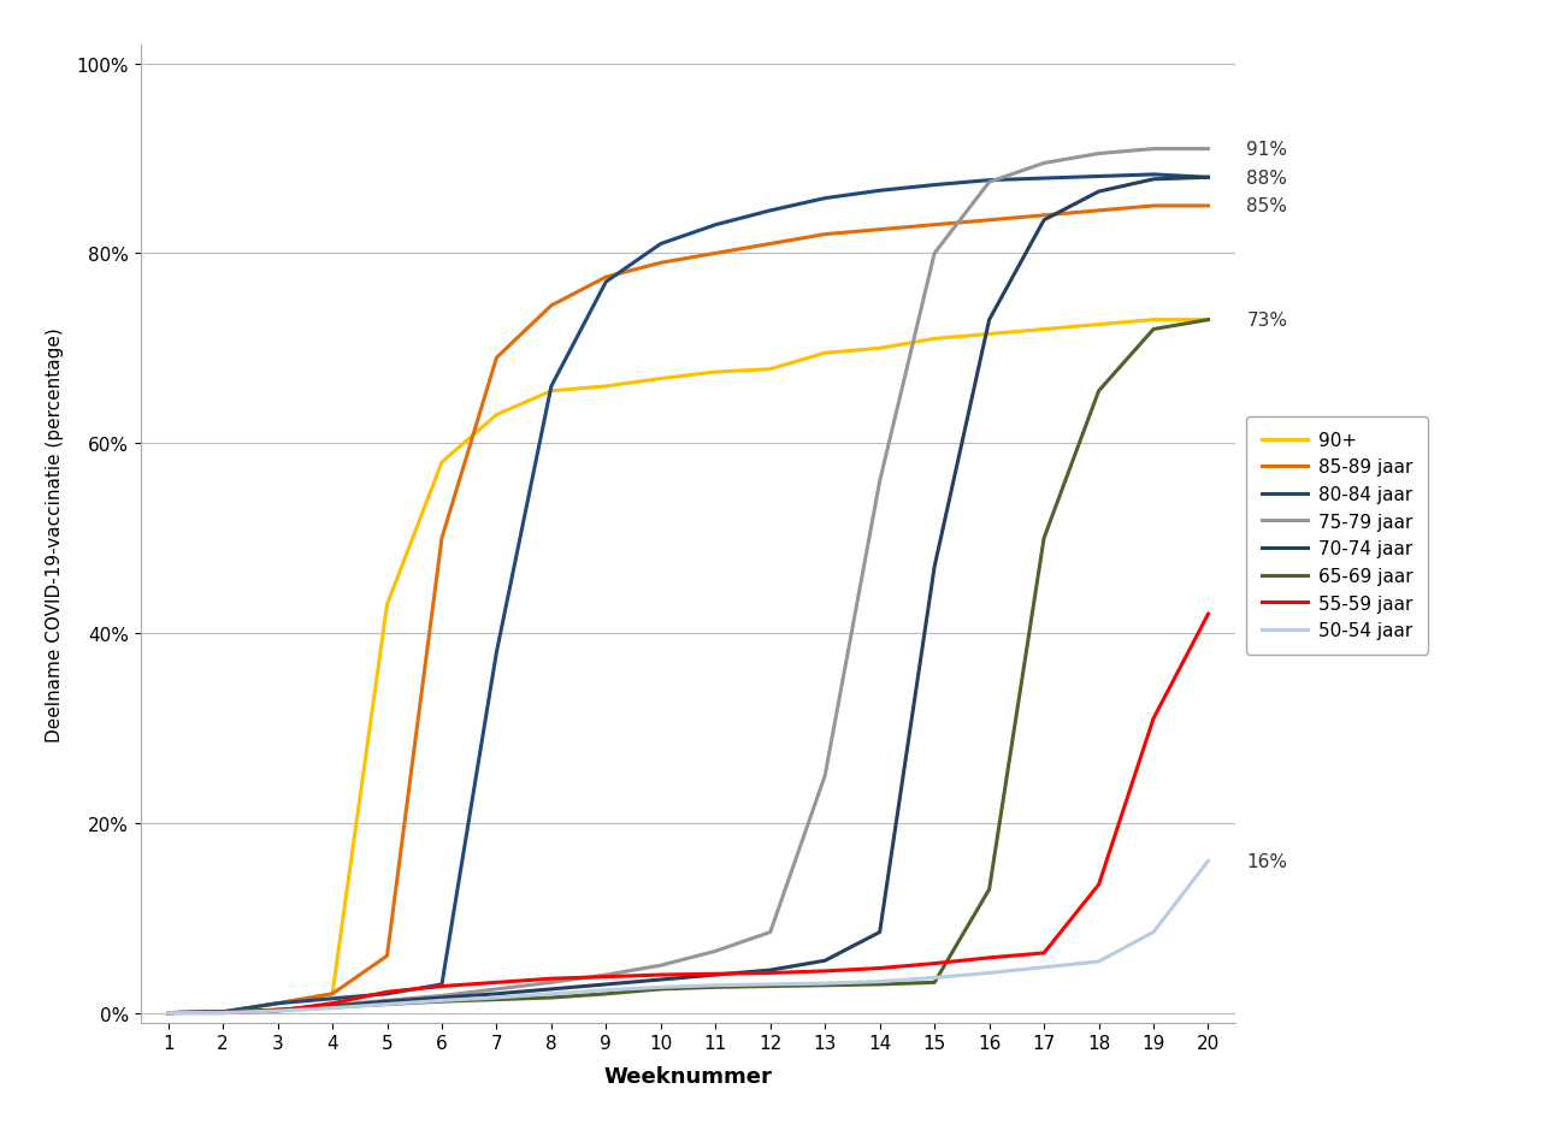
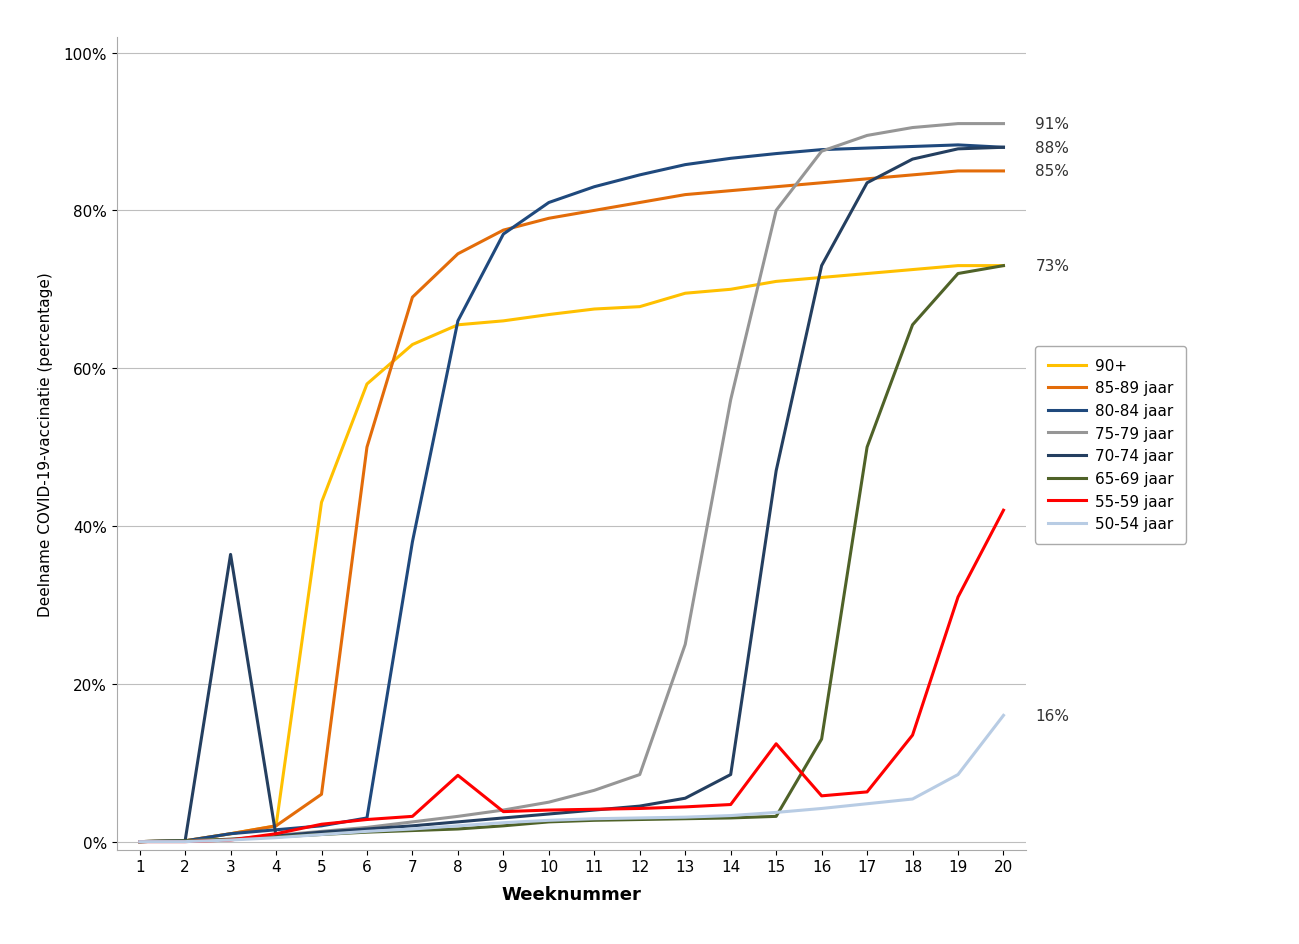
70-74 jaar/3: 0.3% -> 36.4%
55-59 jaar/8: 3.6% -> 8.4%
55-59 jaar/15: 5.2% -> 12.4%
